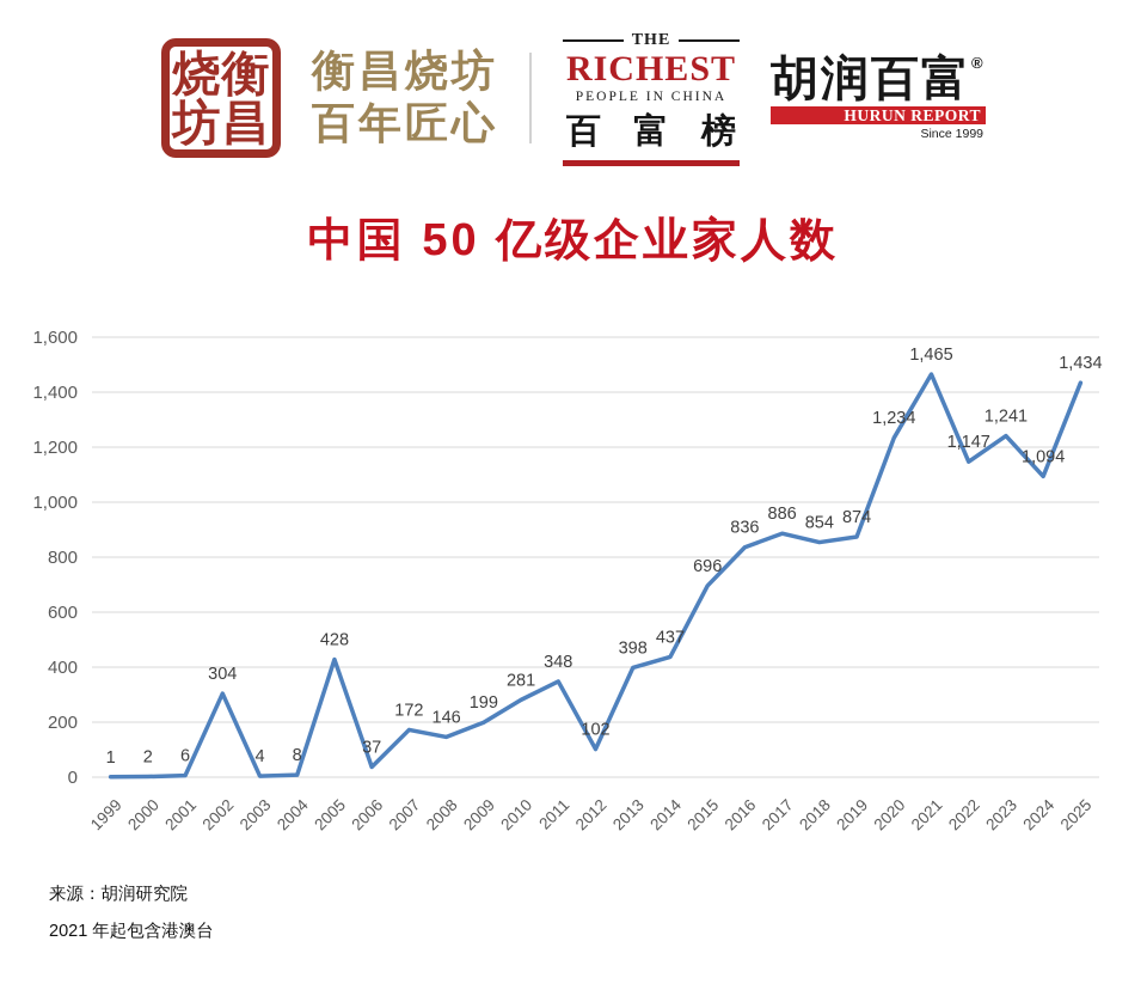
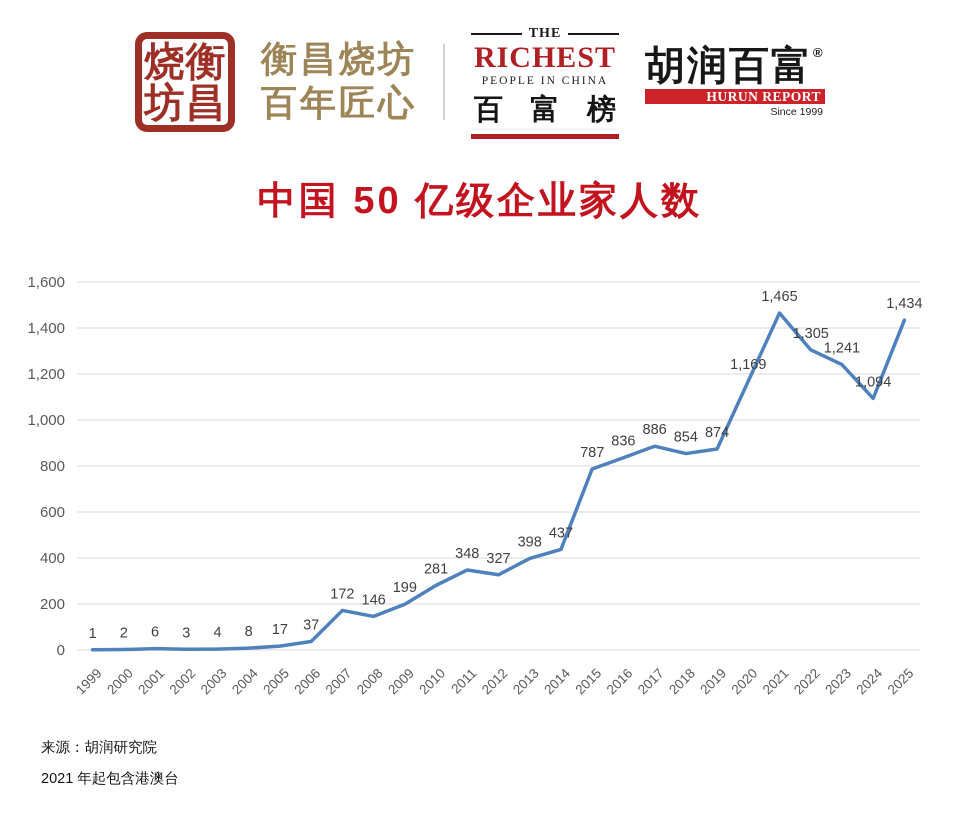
2002: 304 -> 3
2005: 428 -> 17
2012: 102 -> 327
2015: 696 -> 787
2020: 1,234 -> 1,169
2022: 1,147 -> 1,305
